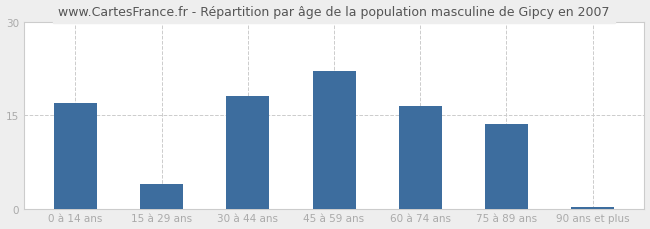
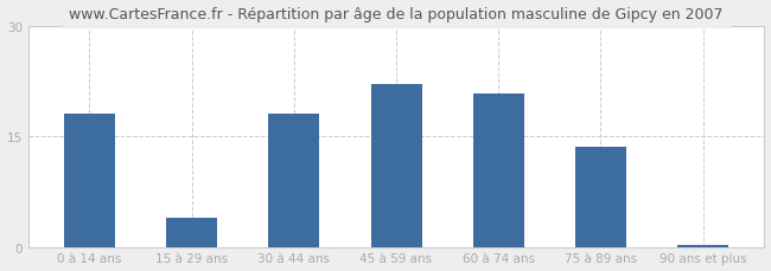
0 à 14 ans: 17.0 -> 18.0
60 à 74 ans: 16.5 -> 20.8
